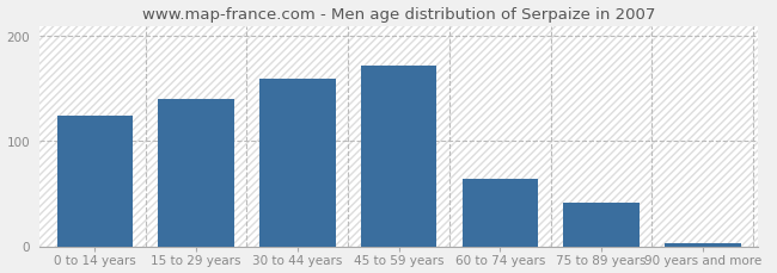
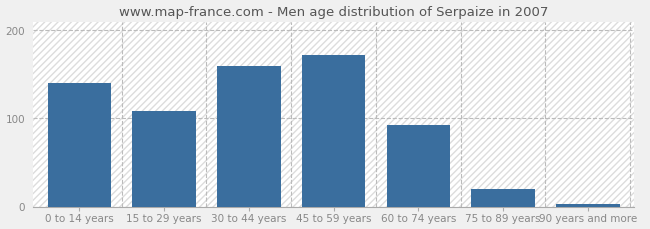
0 to 14 years: 124 -> 140
15 to 29 years: 140 -> 108
60 to 74 years: 64 -> 92
75 to 89 years: 42 -> 20
